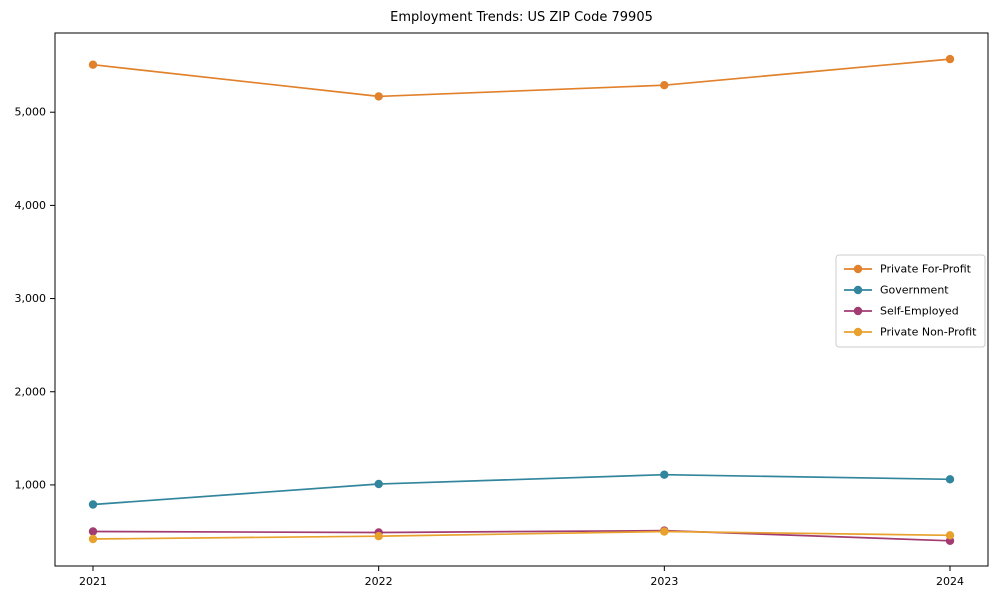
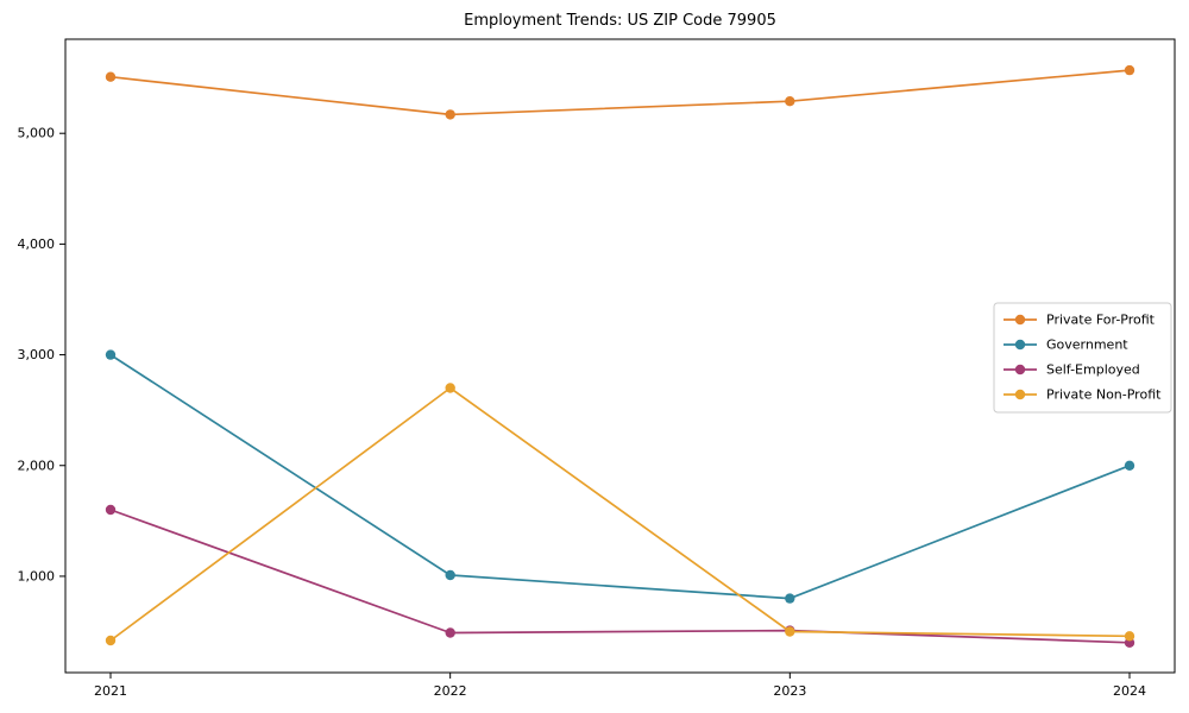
Government/2021: 800 -> 3000
Self-Employed/2021: 500 -> 1600
Private Non-Profit/2022: 400 -> 2700
Government/2023: 1100 -> 800
Government/2024: 1100 -> 2000
